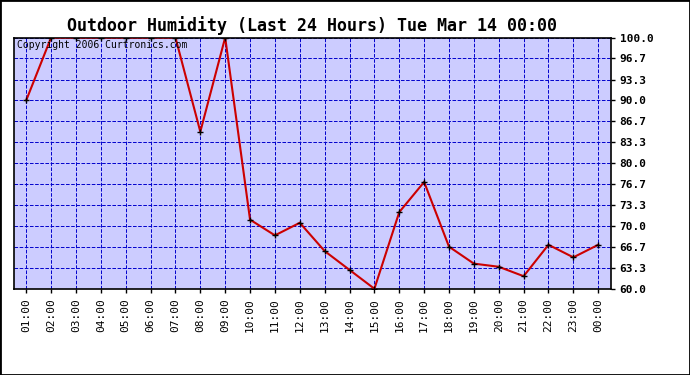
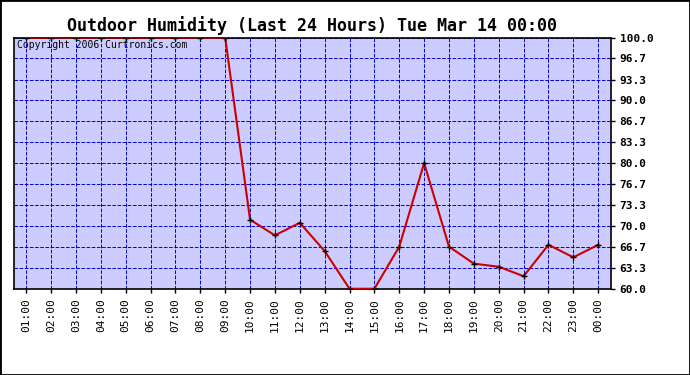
01:00: 90.0 -> 100.0
08:00: 85.0 -> 100.0
14:00: 63.0 -> 60.0
16:00: 72.2 -> 66.7
17:00: 77.0 -> 80.0
